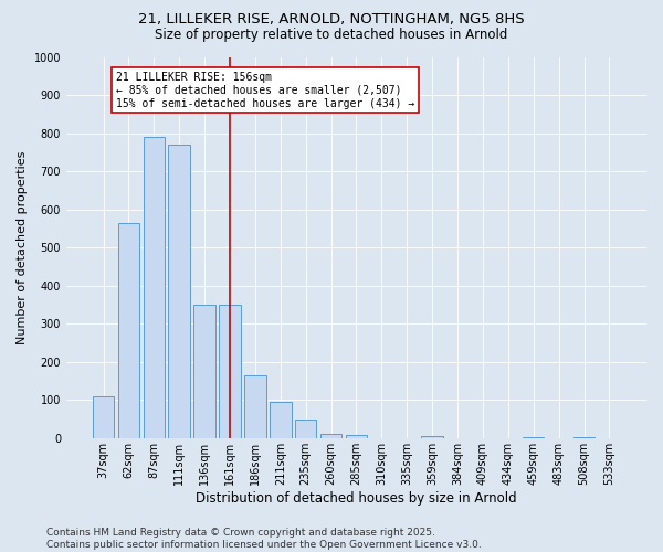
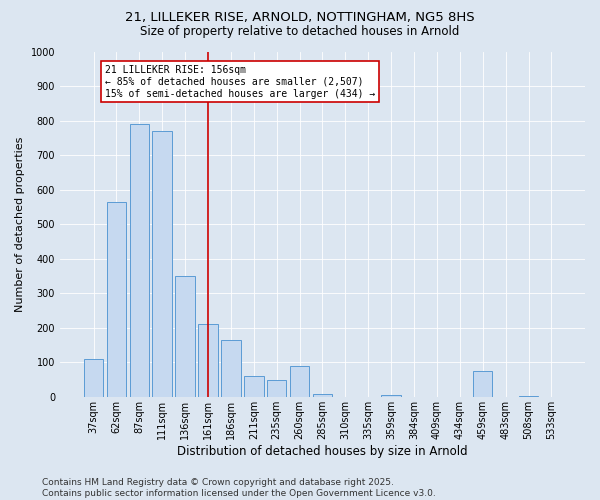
161sqm: 350 -> 210
211sqm: 95 -> 60
260sqm: 12 -> 90
459sqm: 3 -> 75
